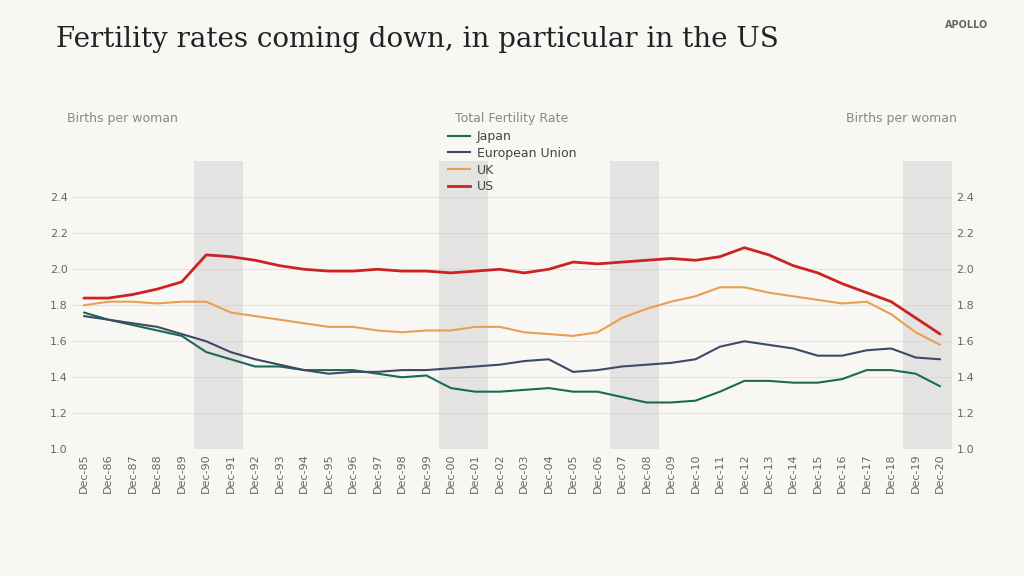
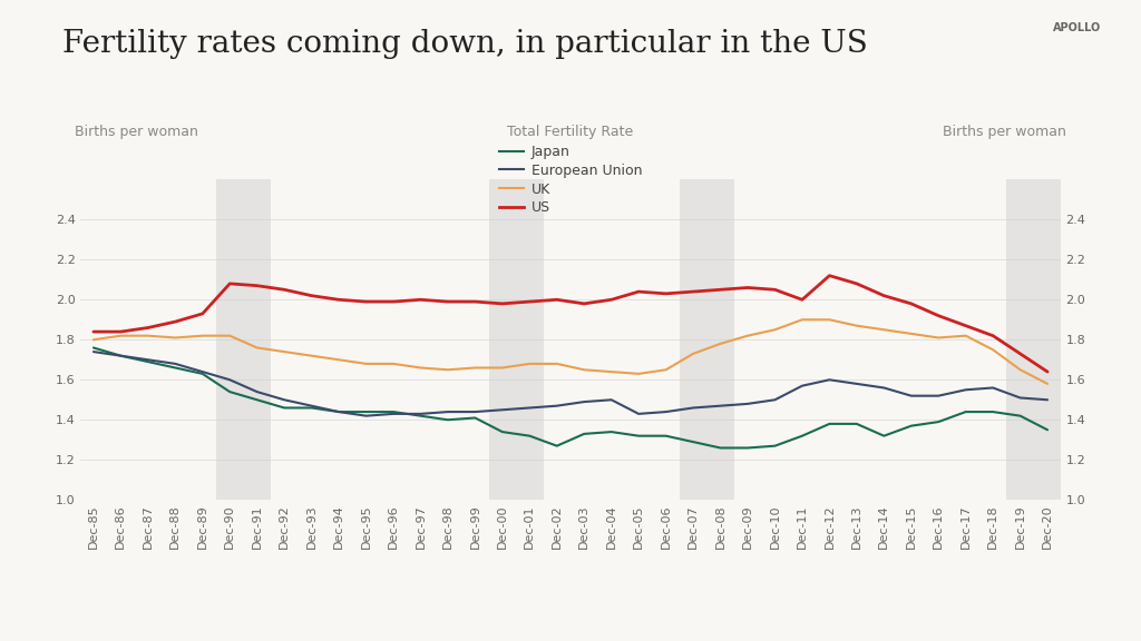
Japan/Dec-02: 1.32 -> 1.27
US/Dec-11: 2.07 -> 2.00
Japan/Dec-14: 1.37 -> 1.32
